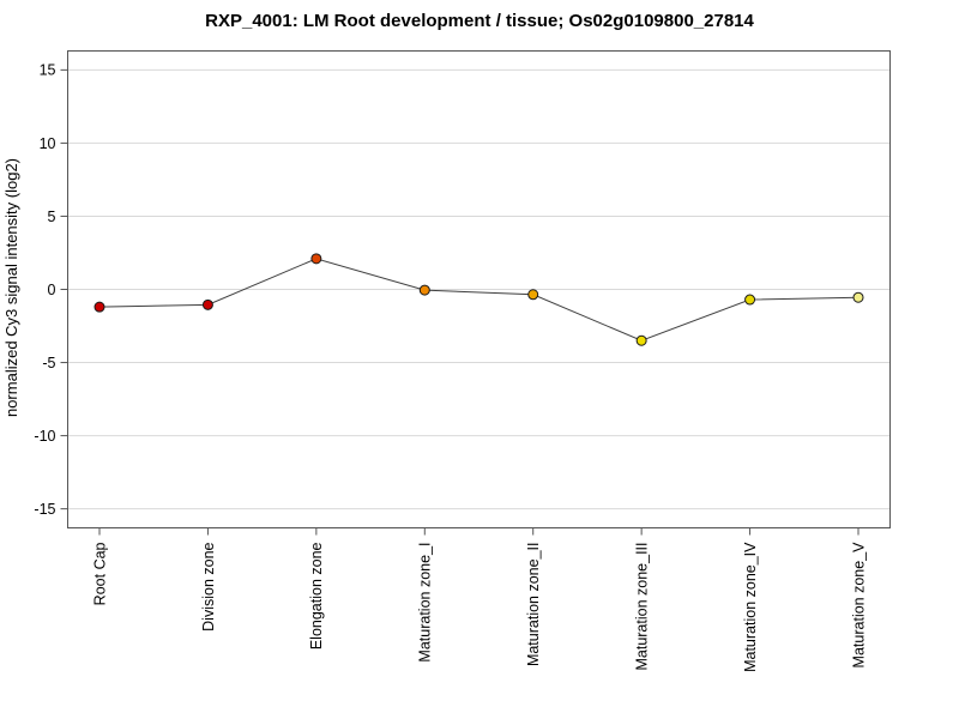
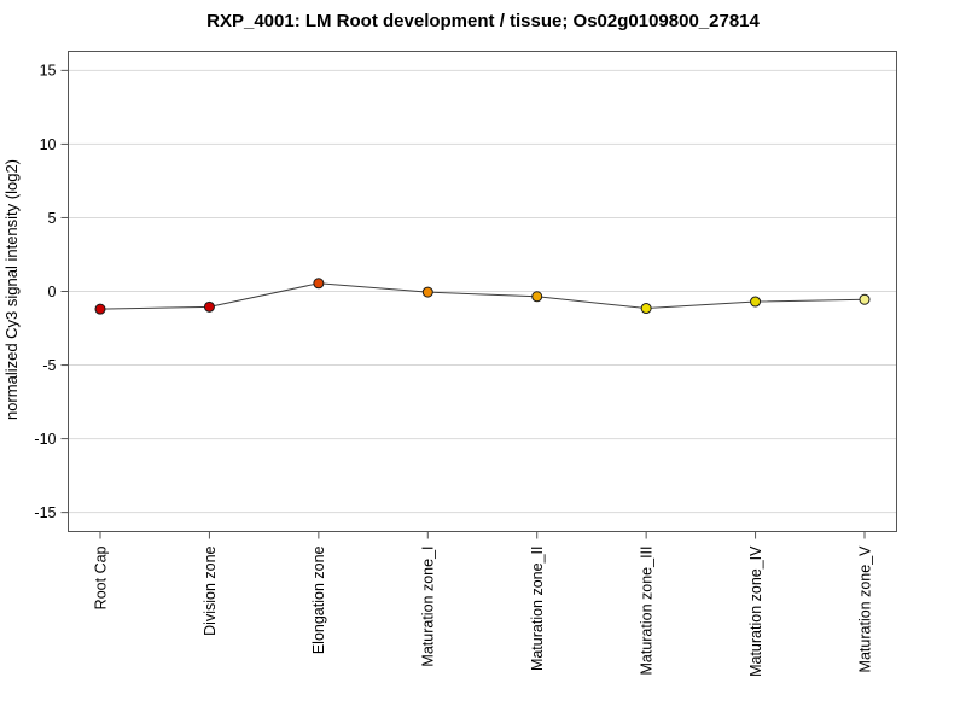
Elongation zone: 2.1 -> 0.6
Maturation zone_III: -3.5 -> -1.1
